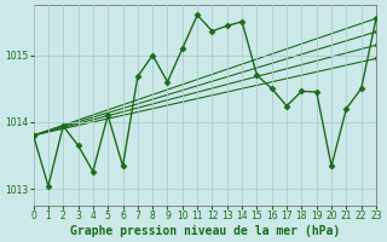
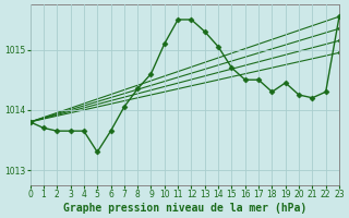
1: 1013.04 -> 1013.70
2: 1013.94 -> 1013.65
4: 1013.26 -> 1013.65
5: 1014.10 -> 1013.30
6: 1013.34 -> 1013.65
7: 1014.68 -> 1014.05
8: 1015.00 -> 1014.35
11: 1015.60 -> 1015.50
12: 1015.36 -> 1015.50
13: 1015.44 -> 1015.30
14: 1015.50 -> 1015.05
17: 1014.24 -> 1014.50
18: 1014.46 -> 1014.30
20: 1013.34 -> 1014.25
22: 1014.50 -> 1014.30
